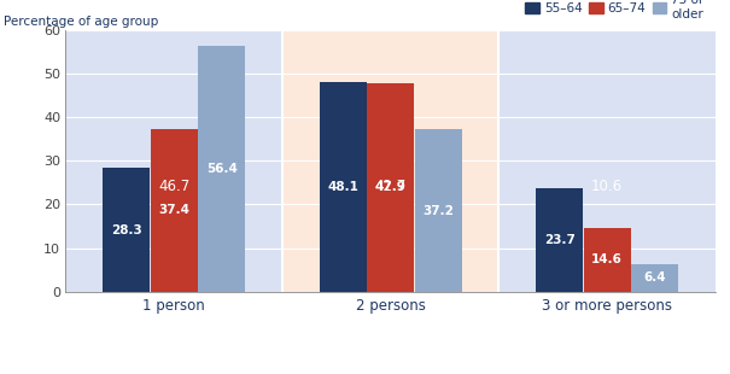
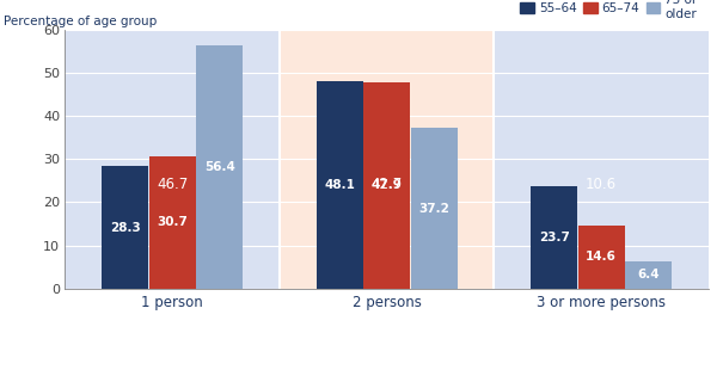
65–74/1 person: 37.4 -> 30.7
